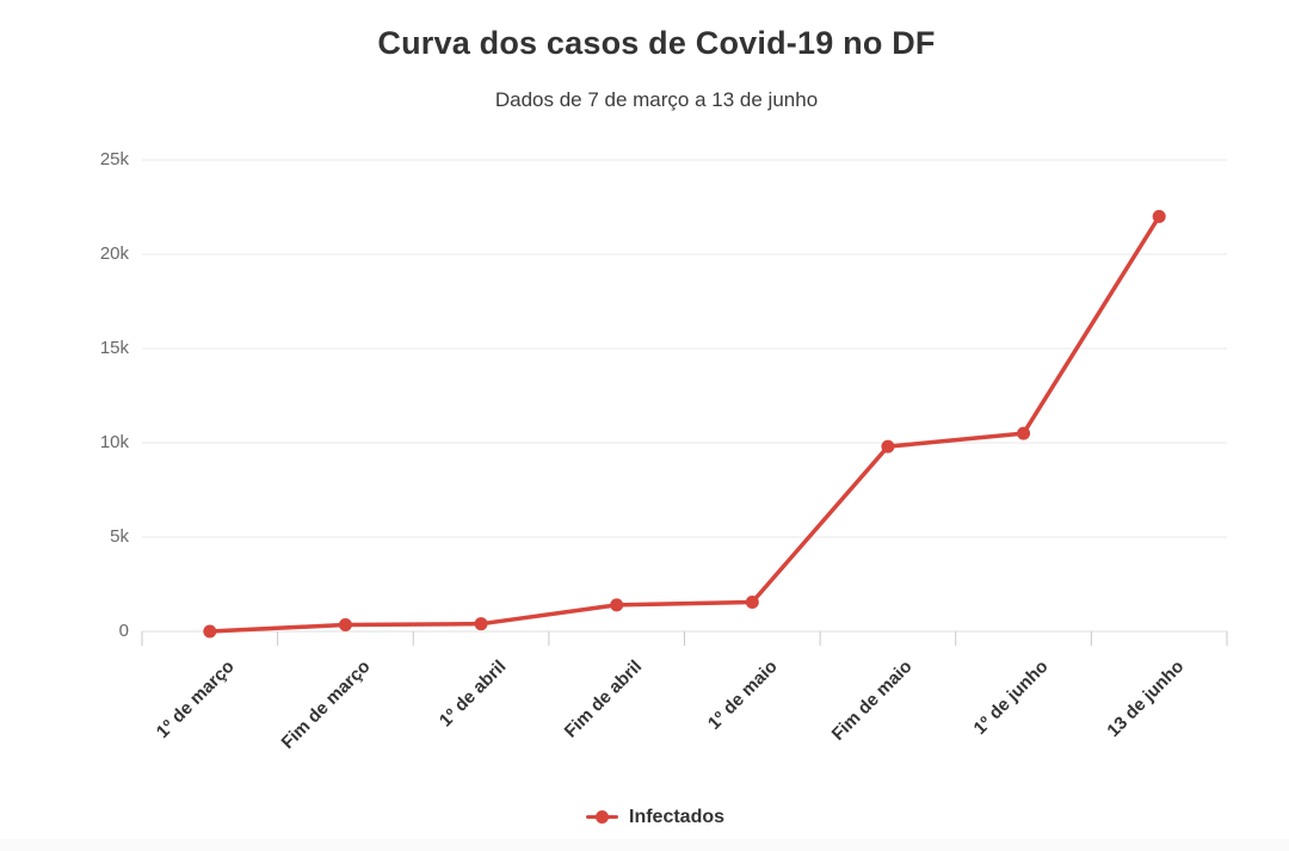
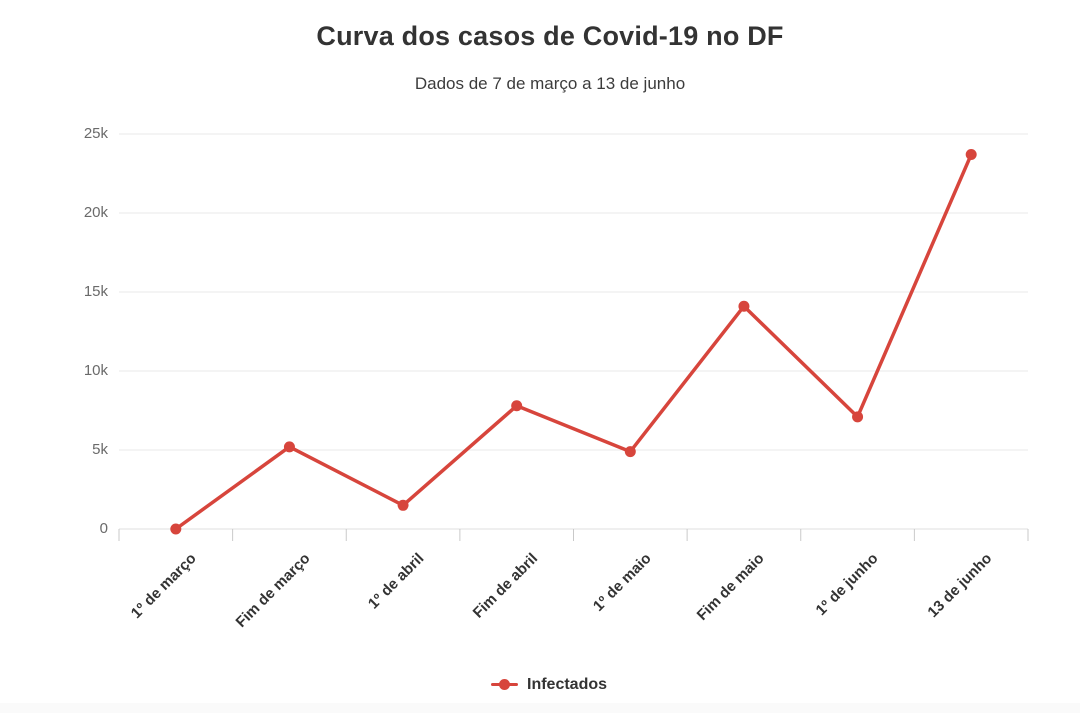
Fim de março: 0.4k -> 5.2k
1º de abril: 0.4k -> 1.5k
Fim de abril: 1.4k -> 7.8k
1º de maio: 1.6k -> 4.9k
Fim de maio: 9.8k -> 14.1k
1º de junho: 10.5k -> 7.1k
13 de junho: 22.0k -> 23.7k
